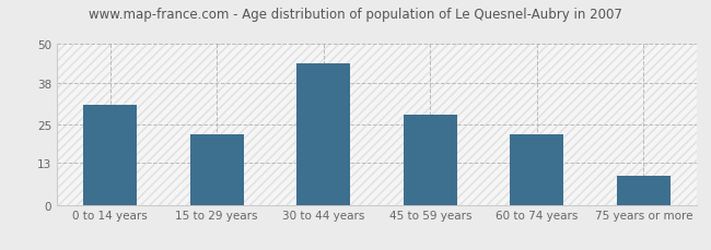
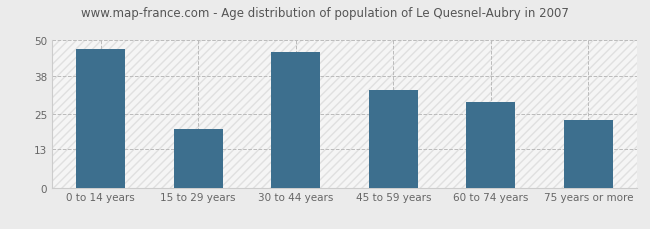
0 to 14 years: 31 -> 47
15 to 29 years: 22 -> 20
30 to 44 years: 44 -> 46
45 to 59 years: 28 -> 33
60 to 74 years: 22 -> 29
75 years or more: 9 -> 23
